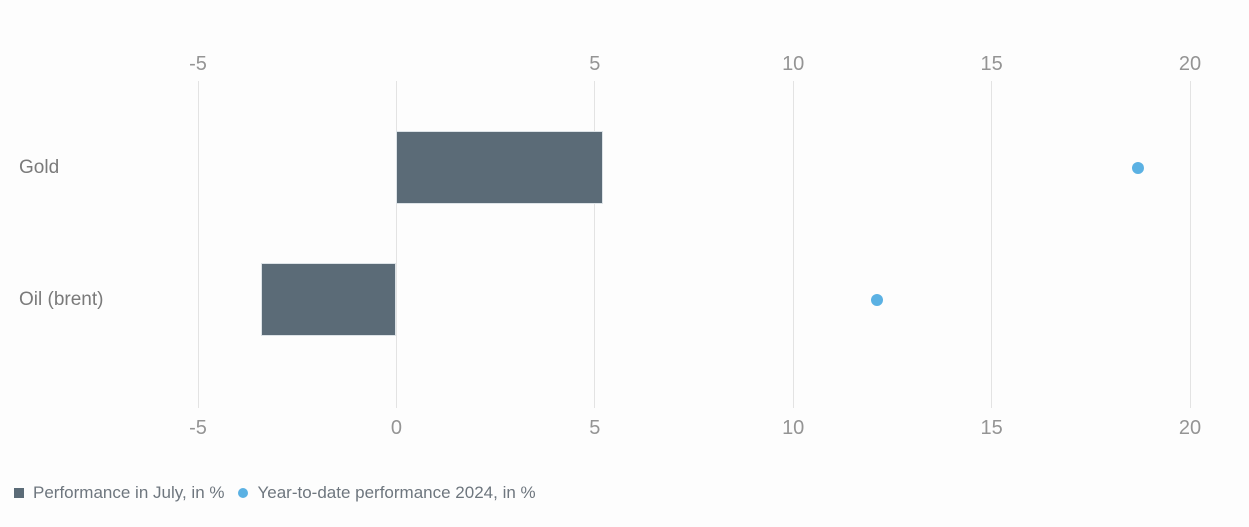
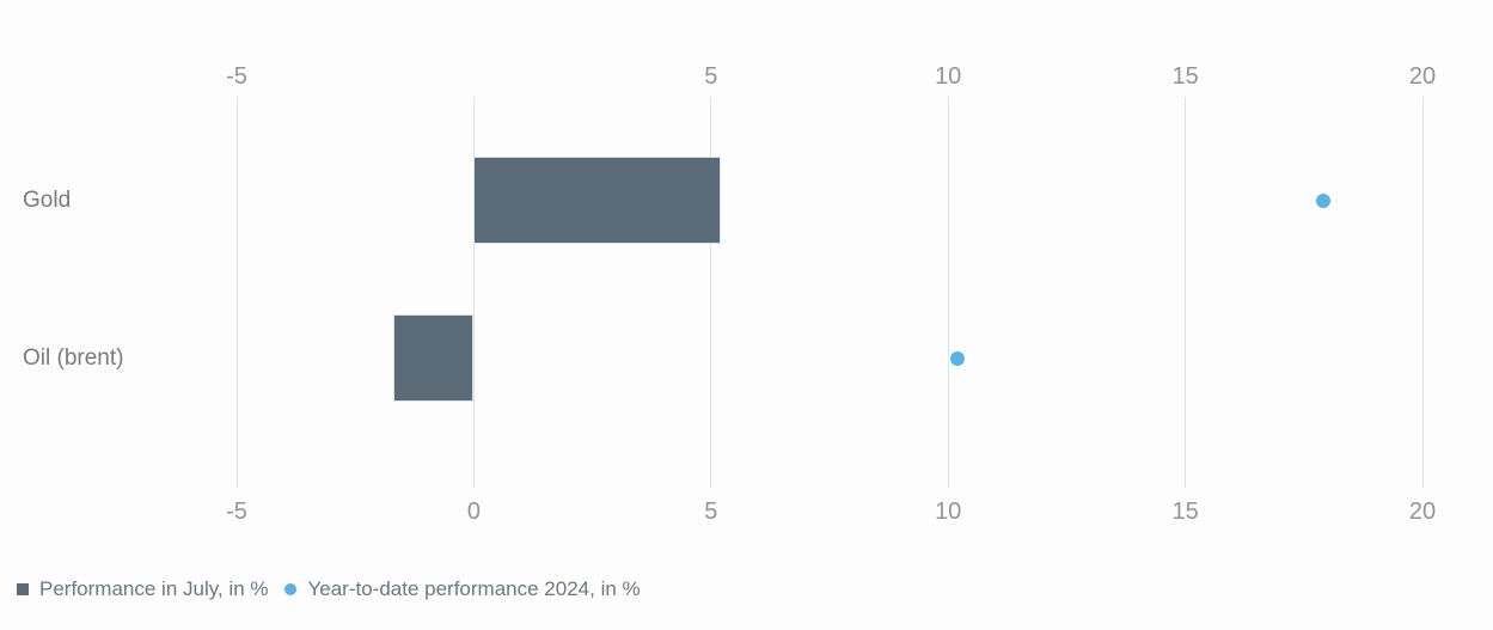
Year-to-date performance 2024, in %/Gold: 18.7 -> 17.9
Performance in July, in %/Oil (brent): -3.4 -> -1.7
Year-to-date performance 2024, in %/Oil (brent): 12.1 -> 10.2
